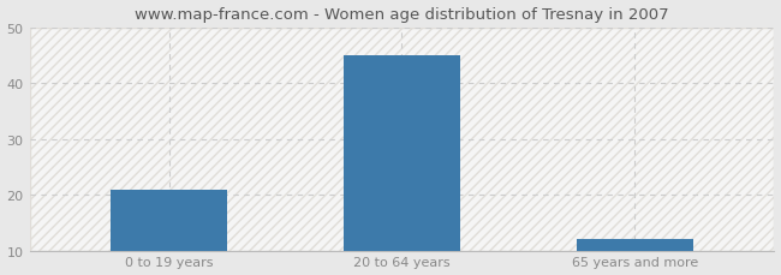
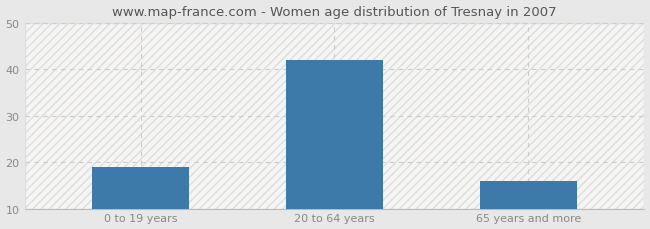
0 to 19 years: 21 -> 19
20 to 64 years: 45 -> 42
65 years and more: 12 -> 16
